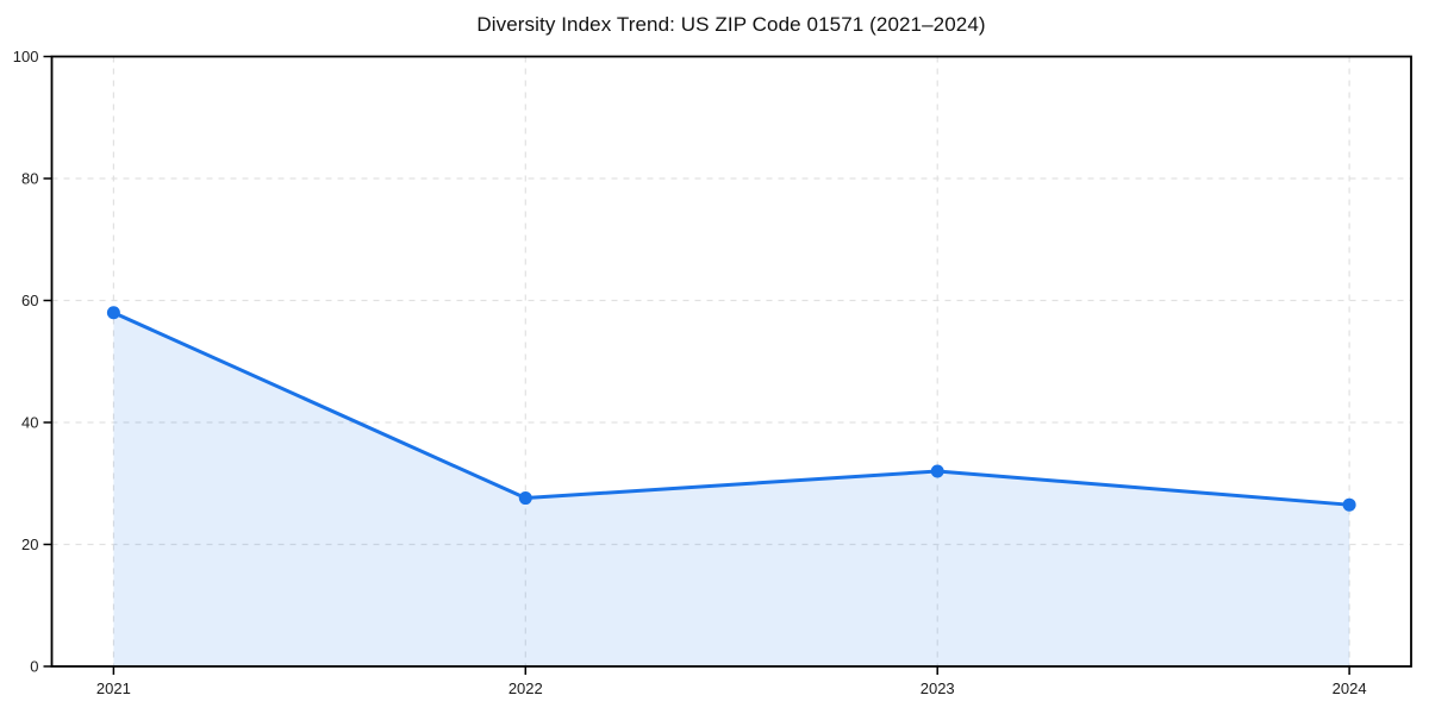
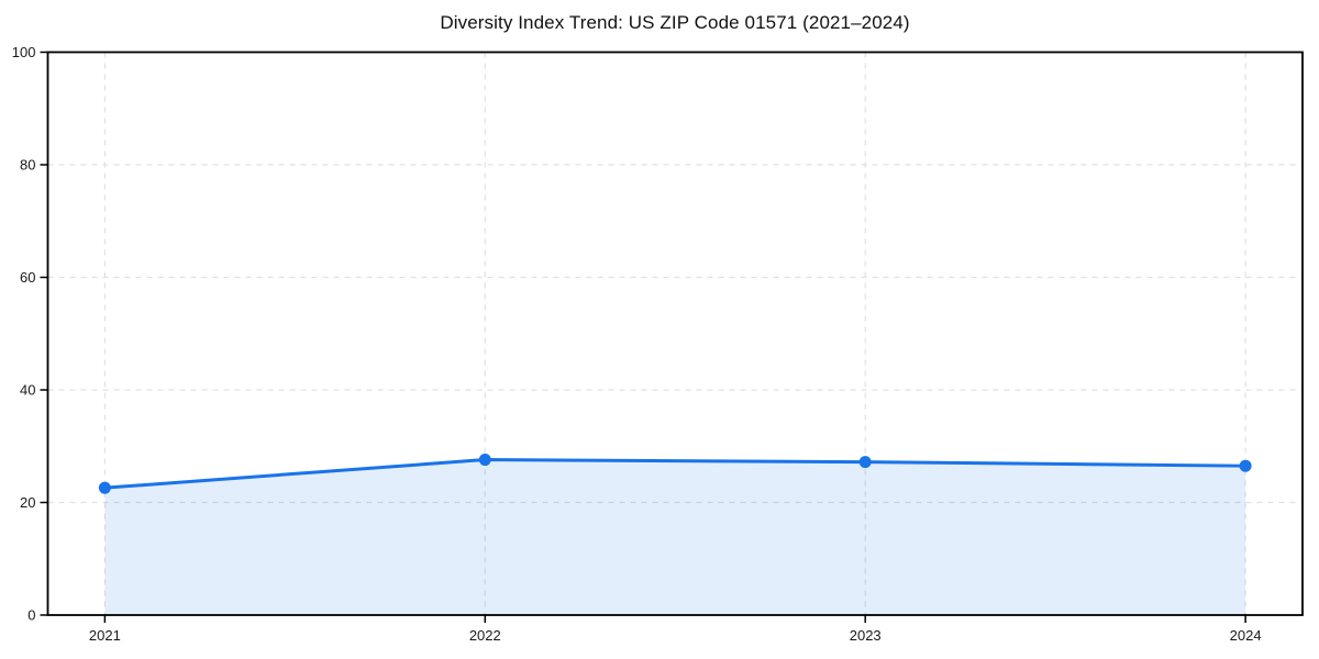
2021: 58 -> 23
2023: 32 -> 27
